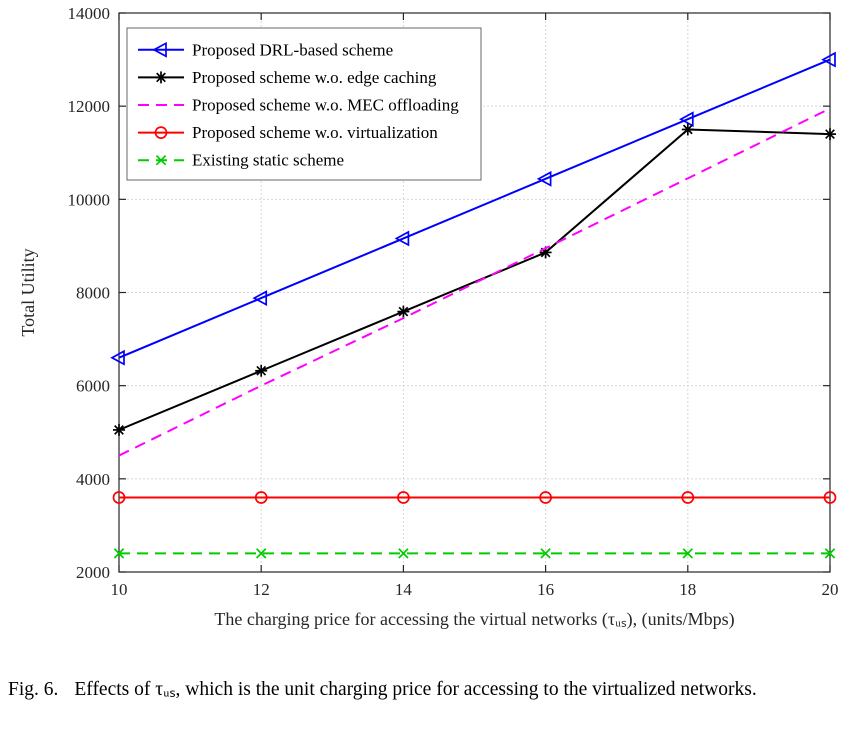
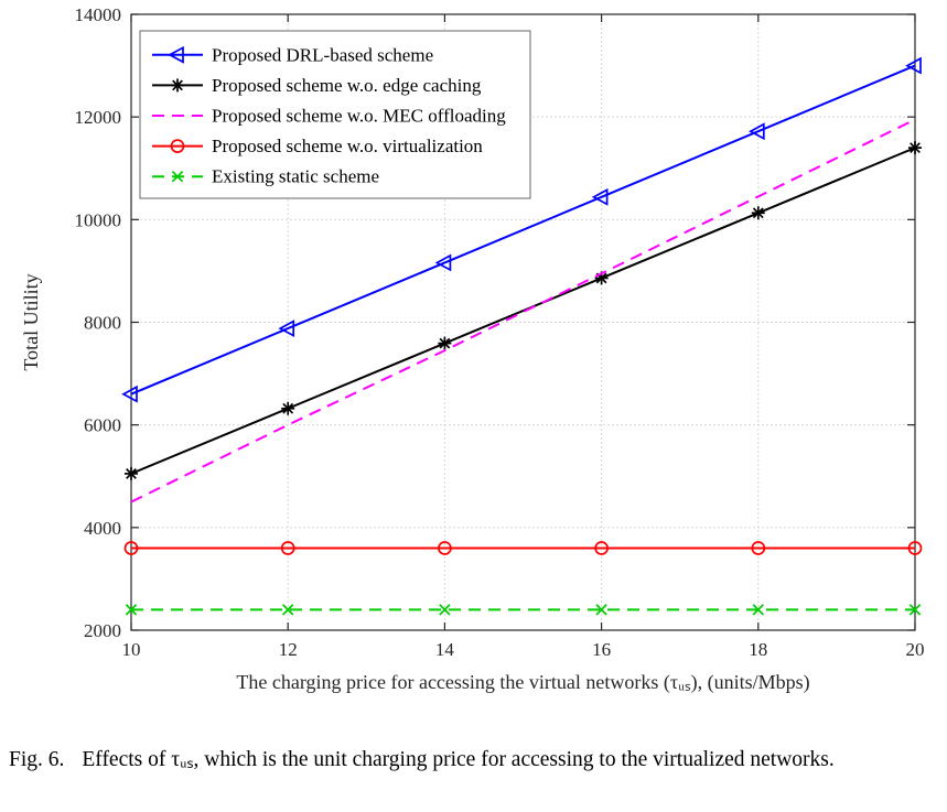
Proposed scheme w.o. edge caching/18: 11500 -> 10100
